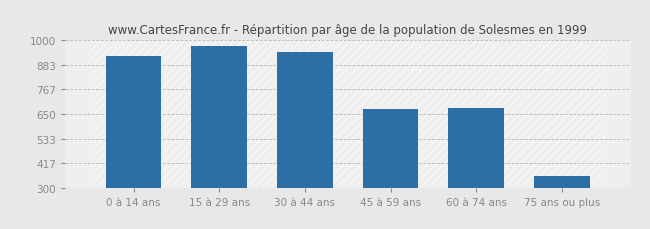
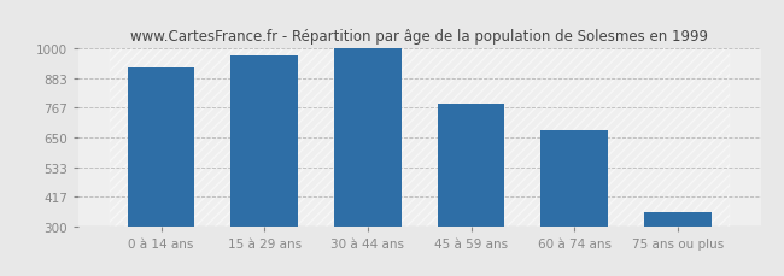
30 à 44 ans: 945 -> 1000
45 à 59 ans: 675 -> 785
